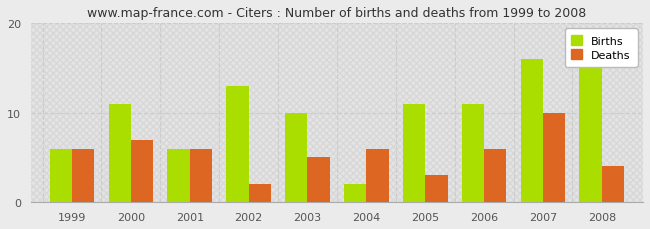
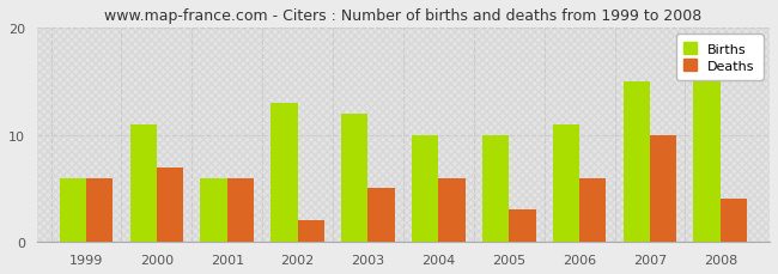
Births/2003: 10 -> 12
Births/2004: 2 -> 10
Births/2005: 11 -> 10
Births/2007: 16 -> 15
